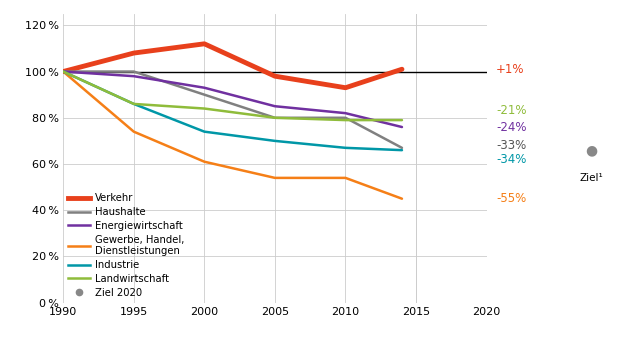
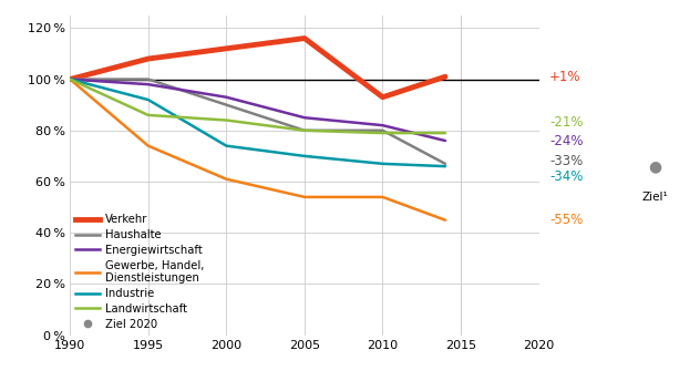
Industrie/1995: 86 % -> 92 %
Verkehr/2005: 98 % -> 116 %
